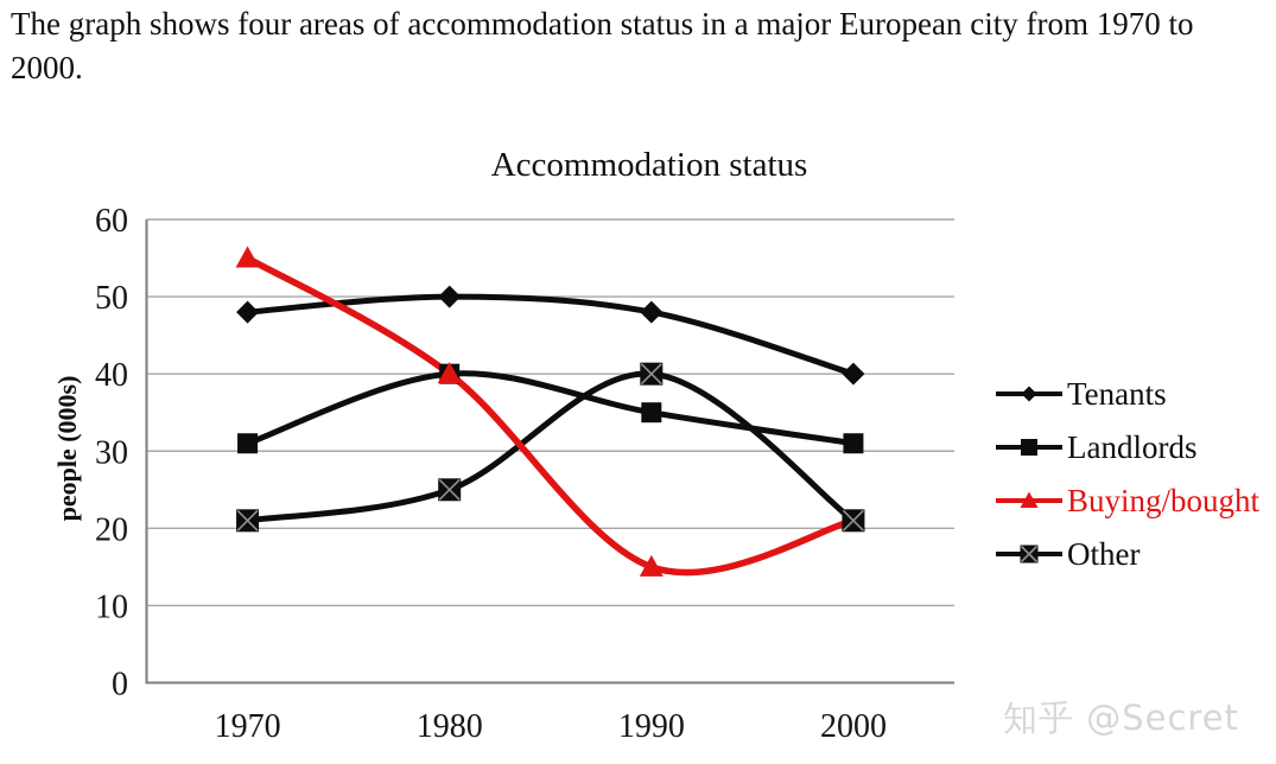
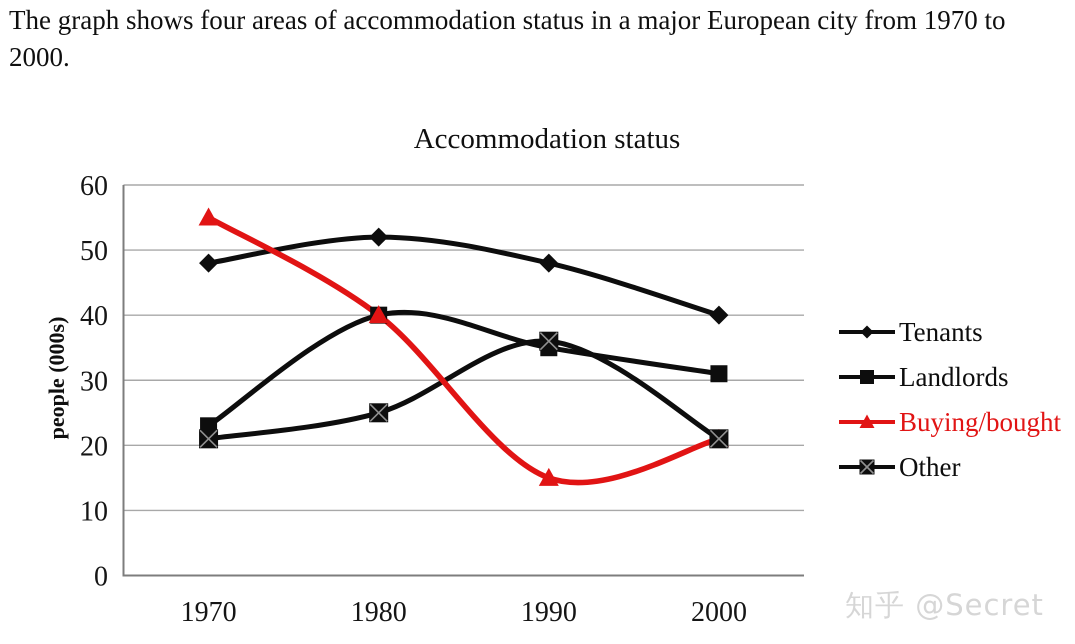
Landlords/1970: 31 -> 23
Tenants/1980: 50 -> 52
Other/1990: 40 -> 36
